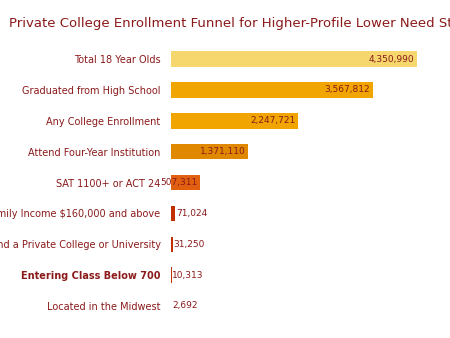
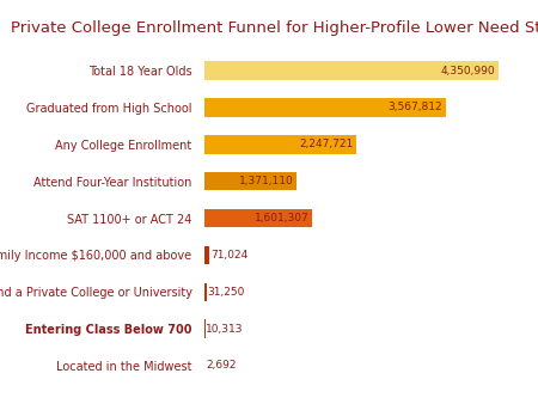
SAT 1100+ or ACT 24: 507,311 -> 1,601,307
